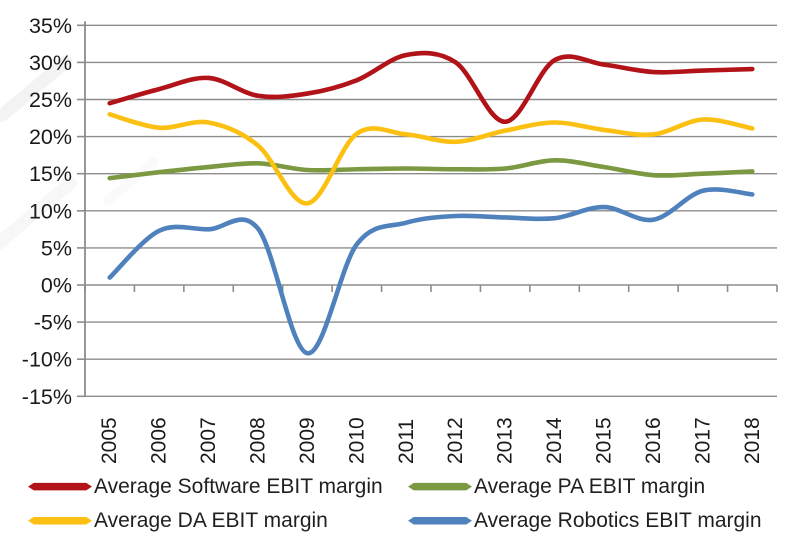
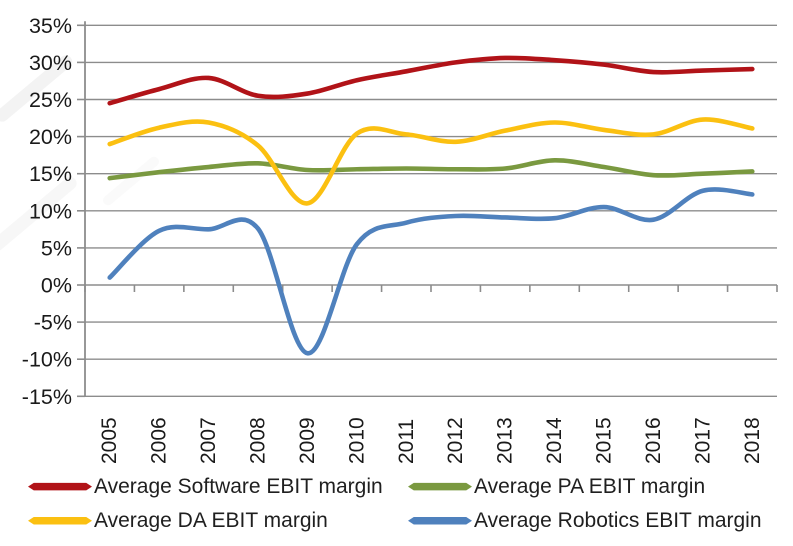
Average DA EBIT margin/2005: 23% -> 19%
Average Software EBIT margin/2011: 31% -> 29%
Average Software EBIT margin/2013: 22% -> 31%
